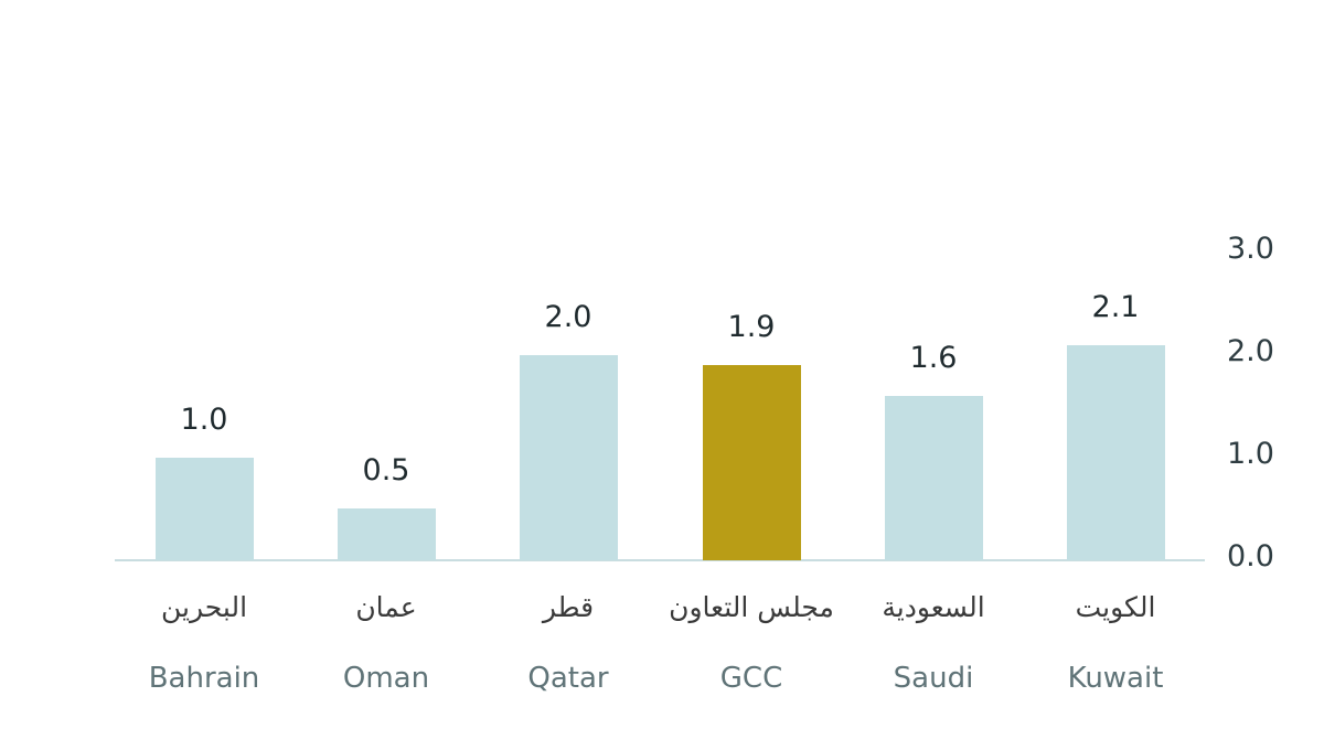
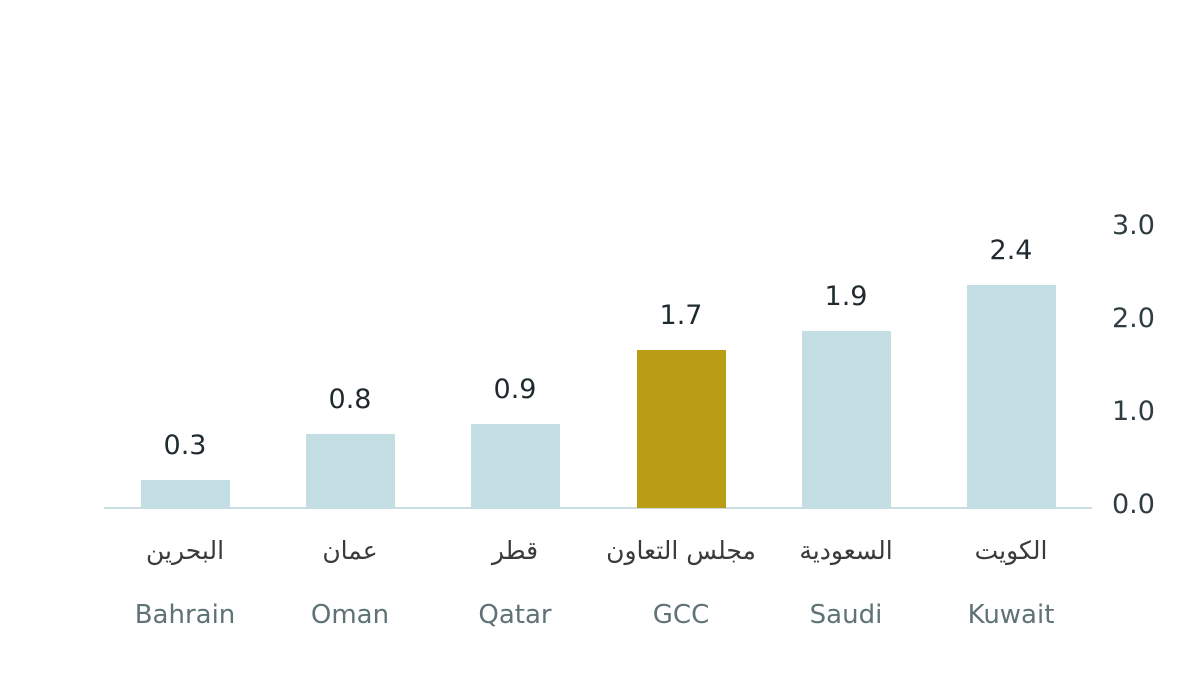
Bahrain: 1.0 -> 0.3
Oman: 0.5 -> 0.8
Qatar: 2.0 -> 0.9
GCC: 1.9 -> 1.7
Saudi: 1.6 -> 1.9
Kuwait: 2.1 -> 2.4
